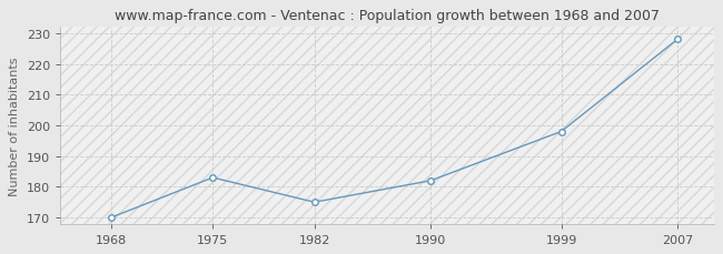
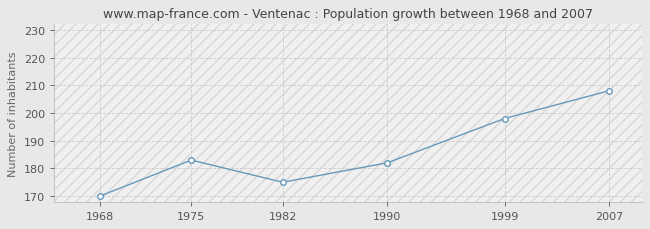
2007: 228 -> 208
